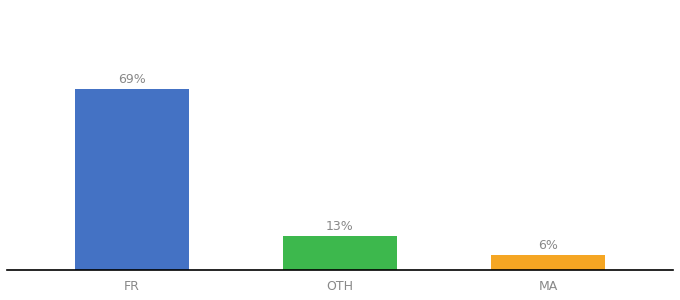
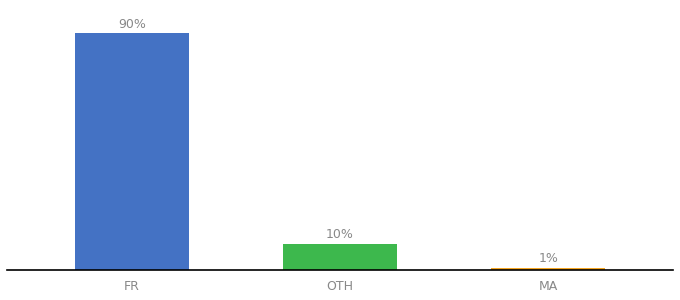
FR: 69% -> 90%
OTH: 13% -> 10%
MA: 6% -> 1%
